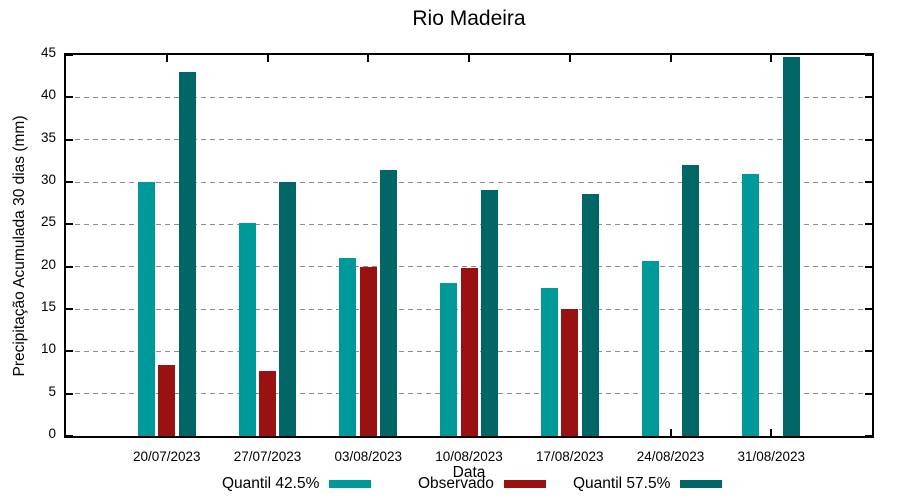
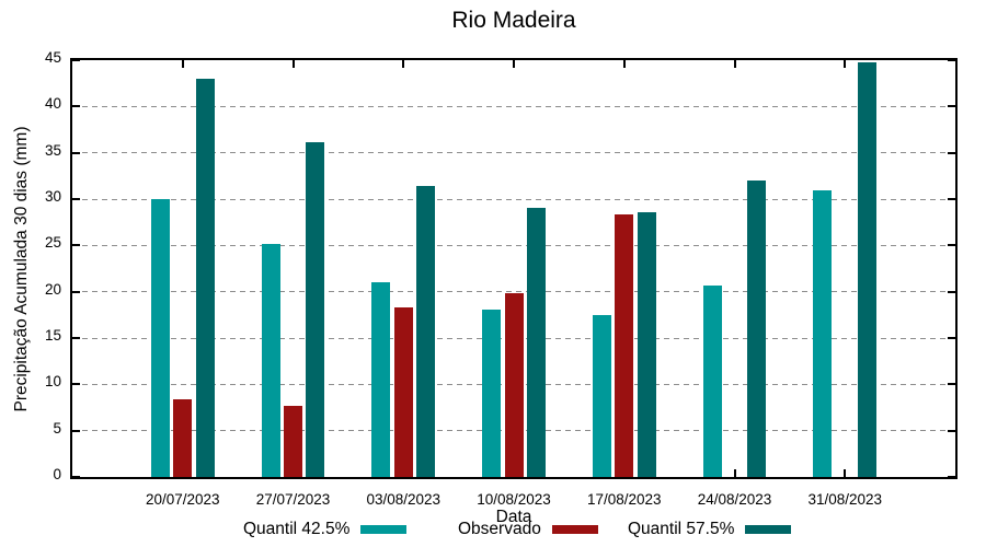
Quantil 57.5%/27/07/2023: 30 -> 36
Observado/03/08/2023: 20 -> 18
Observado/17/08/2023: 15 -> 28
